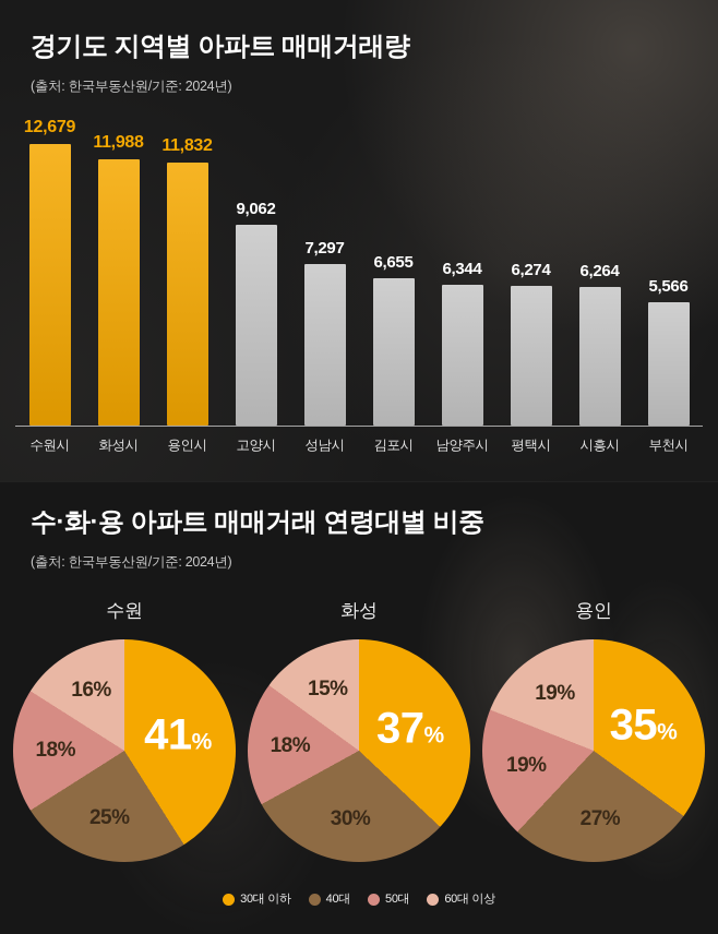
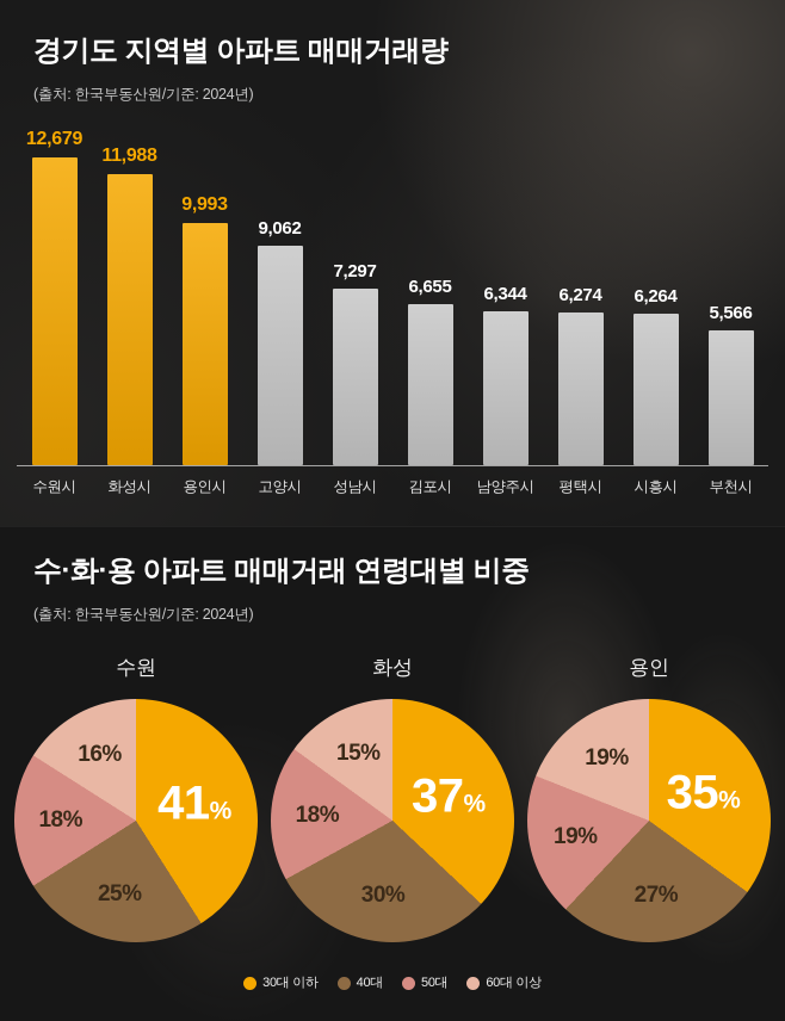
경기도 지역별 아파트 매매거래량/용인시: 11,832 -> 9,993
